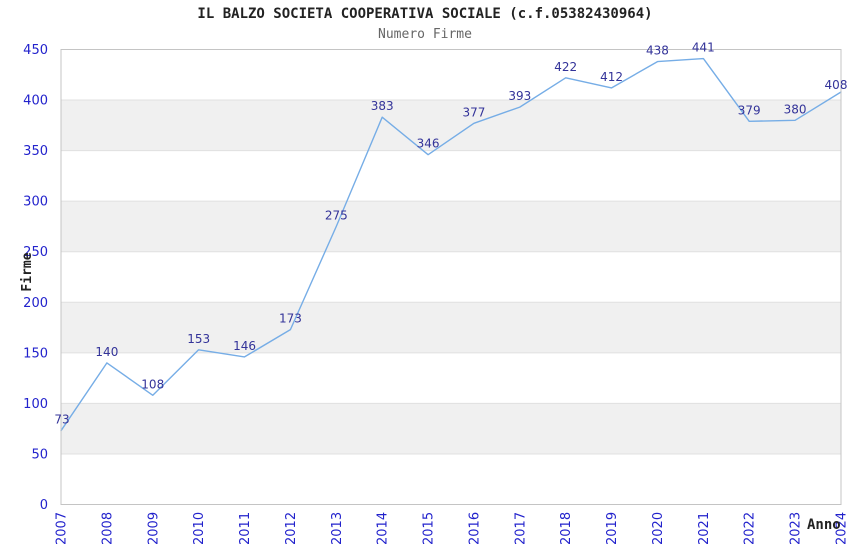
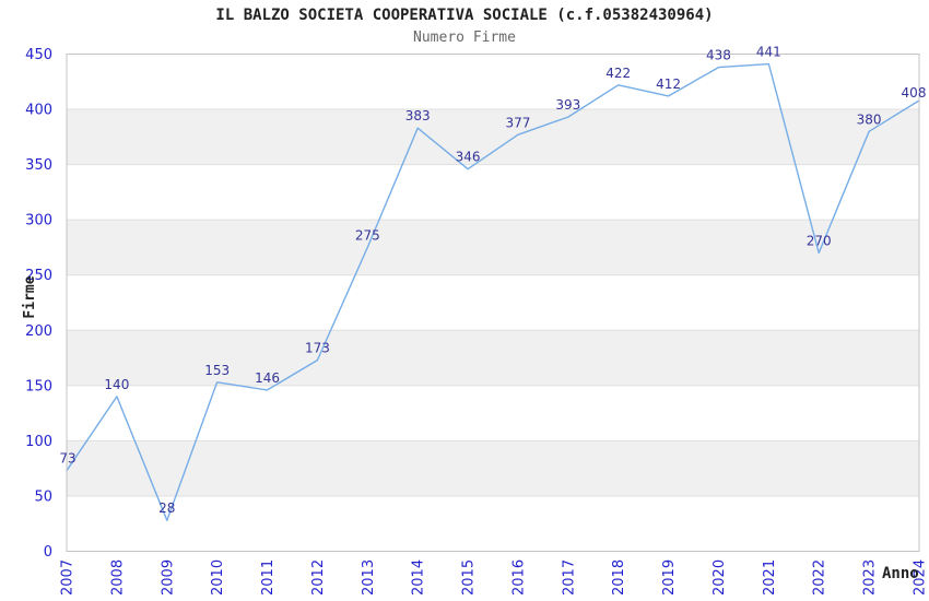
2009: 108 -> 28
2022: 379 -> 270
